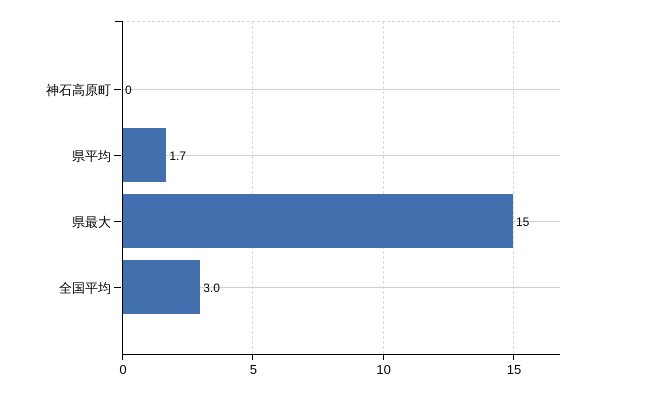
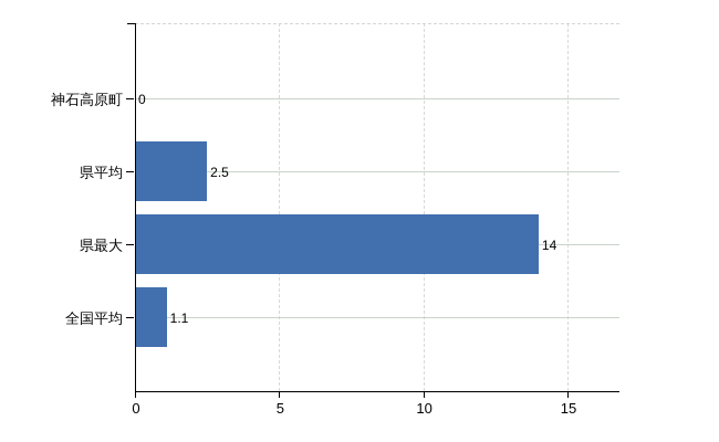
県平均: 1.7 -> 2.5
県最大: 15 -> 14
全国平均: 3.0 -> 1.1
